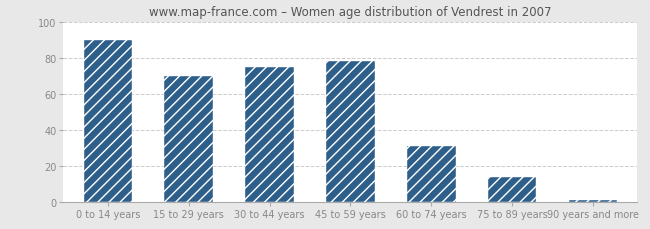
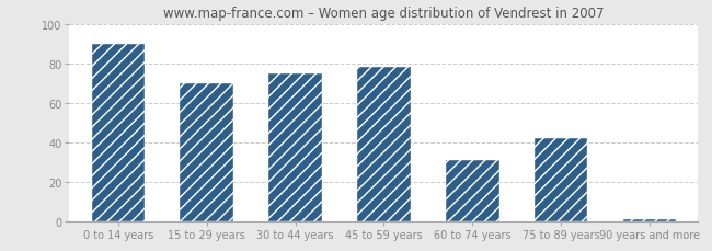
75 to 89 years: 14 -> 42
